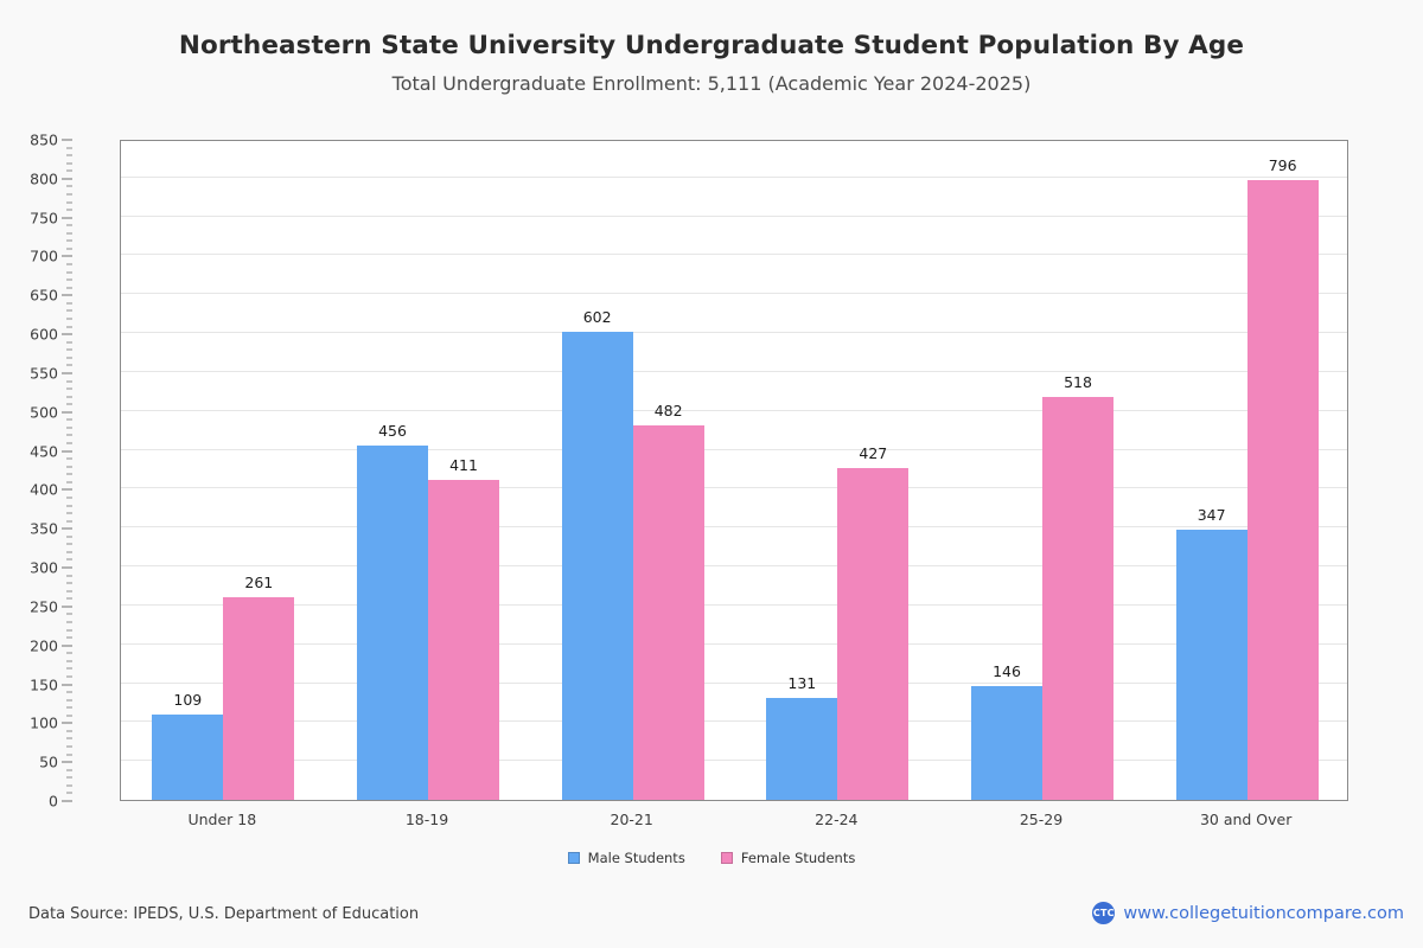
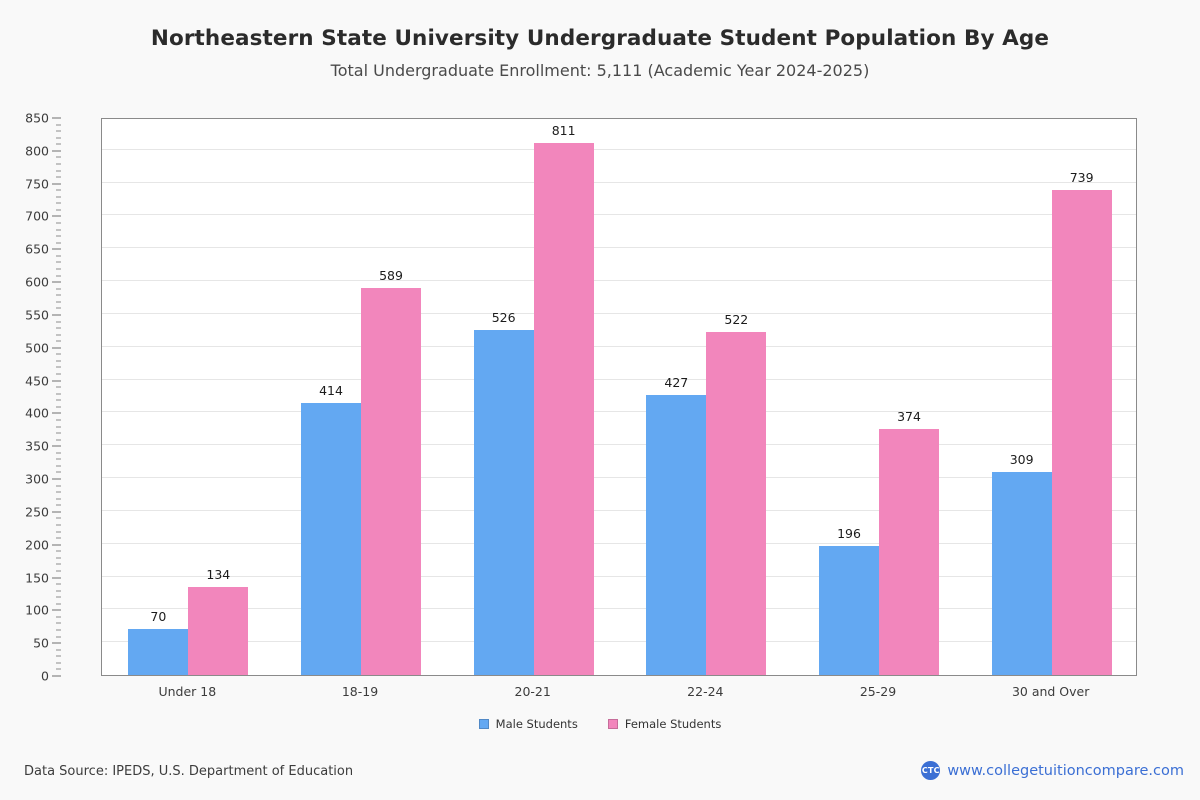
Male Students/Under 18: 109 -> 70
Female Students/Under 18: 261 -> 134
Male Students/18-19: 456 -> 414
Female Students/18-19: 411 -> 589
Male Students/20-21: 602 -> 526
Female Students/20-21: 482 -> 811
Male Students/22-24: 131 -> 427
Female Students/22-24: 427 -> 522
Male Students/25-29: 146 -> 196
Female Students/25-29: 518 -> 374
Male Students/30 and Over: 347 -> 309
Female Students/30 and Over: 796 -> 739
